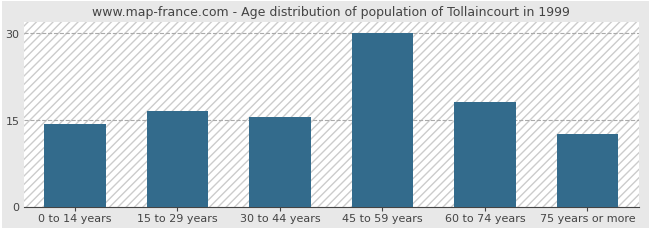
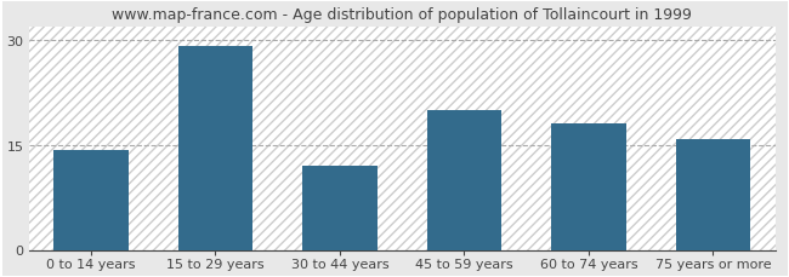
15 to 29 years: 16.5 -> 29.2
30 to 44 years: 15.5 -> 12.0
45 to 59 years: 30.0 -> 20.0
75 years or more: 12.5 -> 15.8
